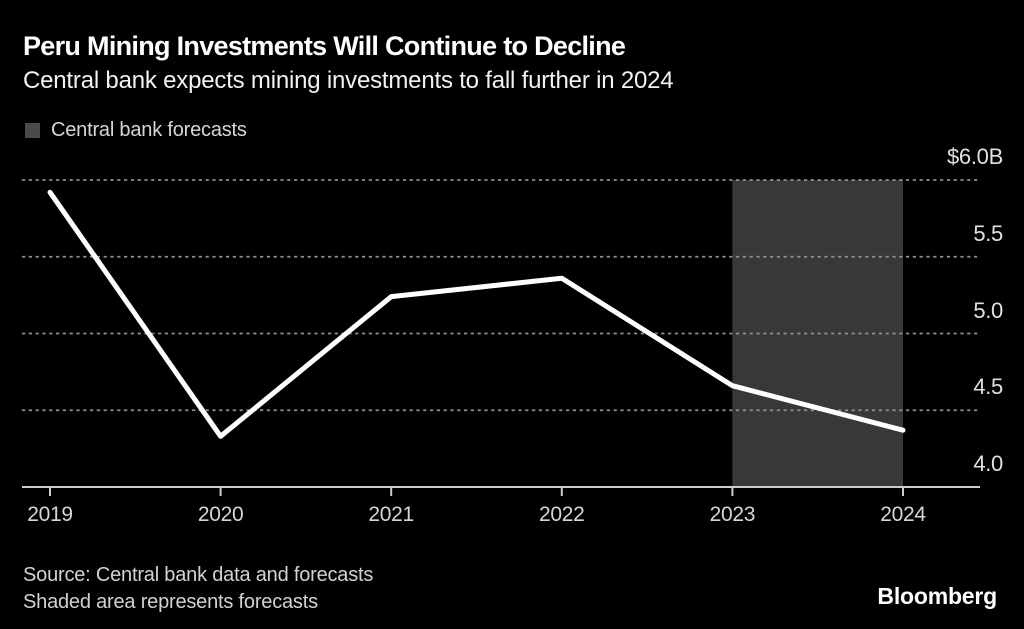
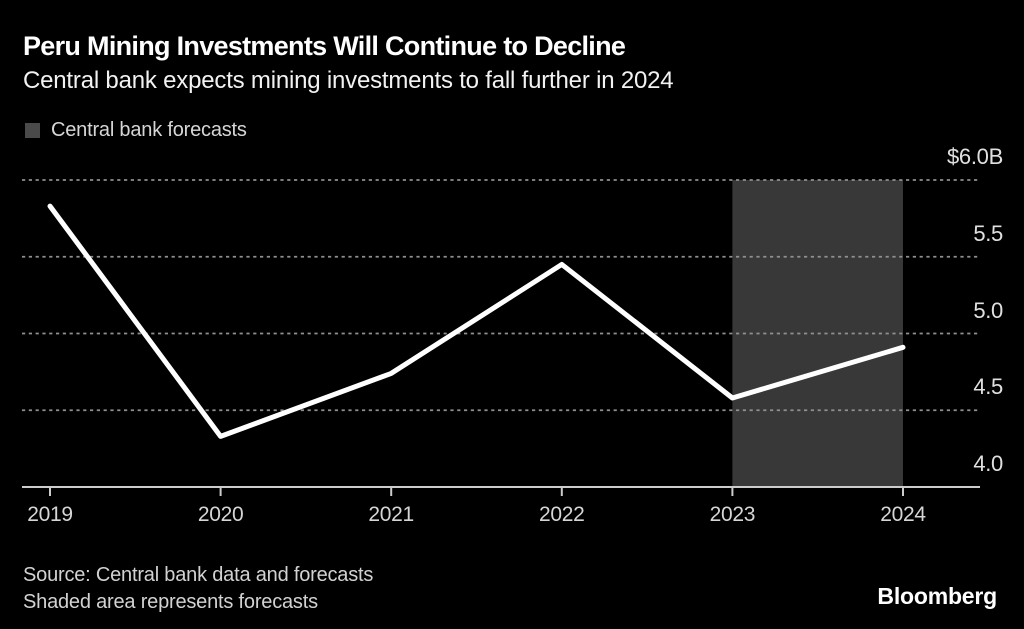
2019: $5.92B -> $5.83B
2021: $5.24B -> $4.74B
2022: $5.36B -> $5.45B
2023: $4.66B -> $4.58B
2024: $4.37B -> $4.91B
